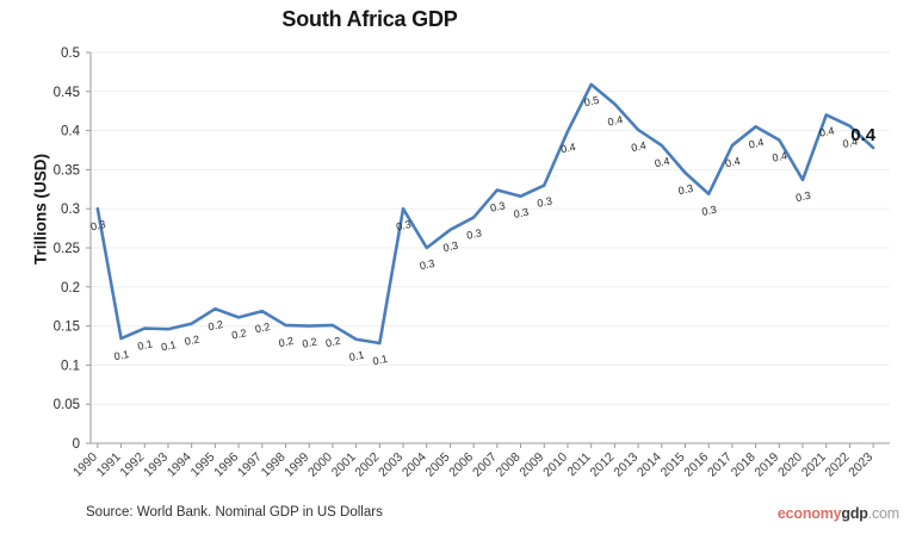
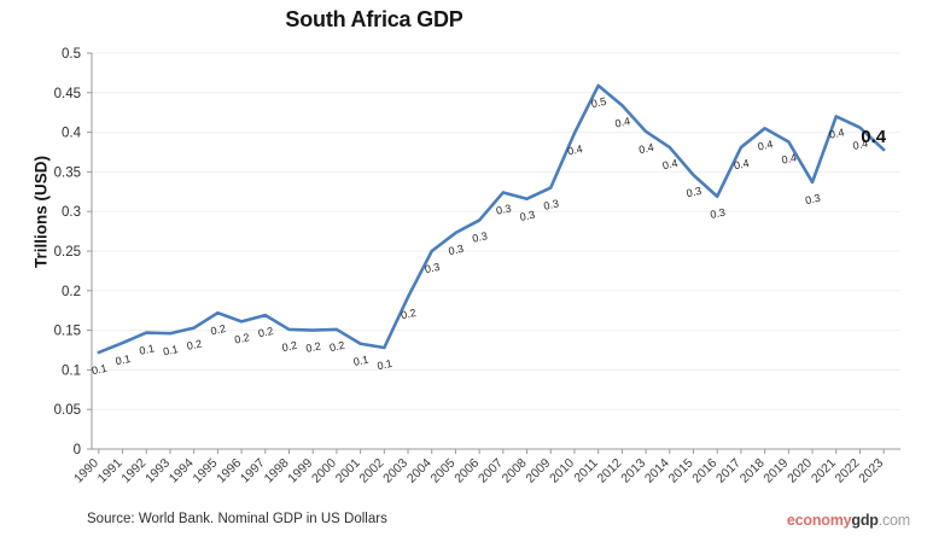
1990: 0.3 -> 0.1
2003: 0.3 -> 0.2
